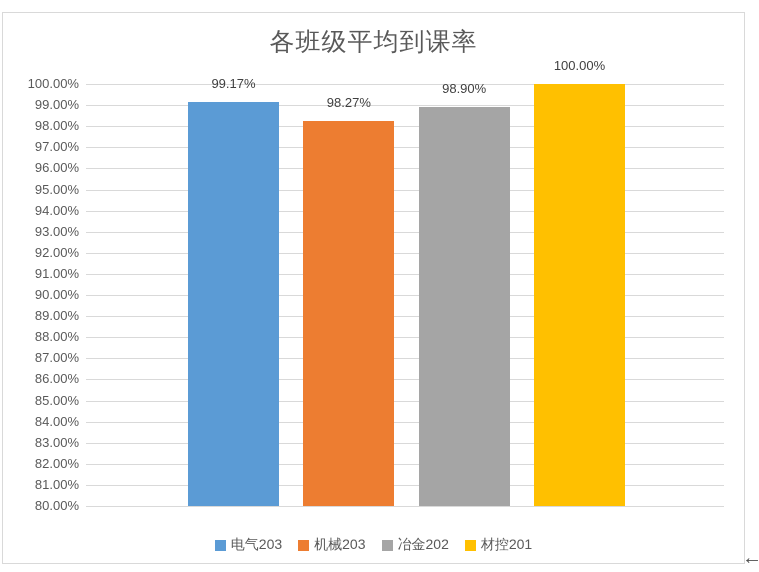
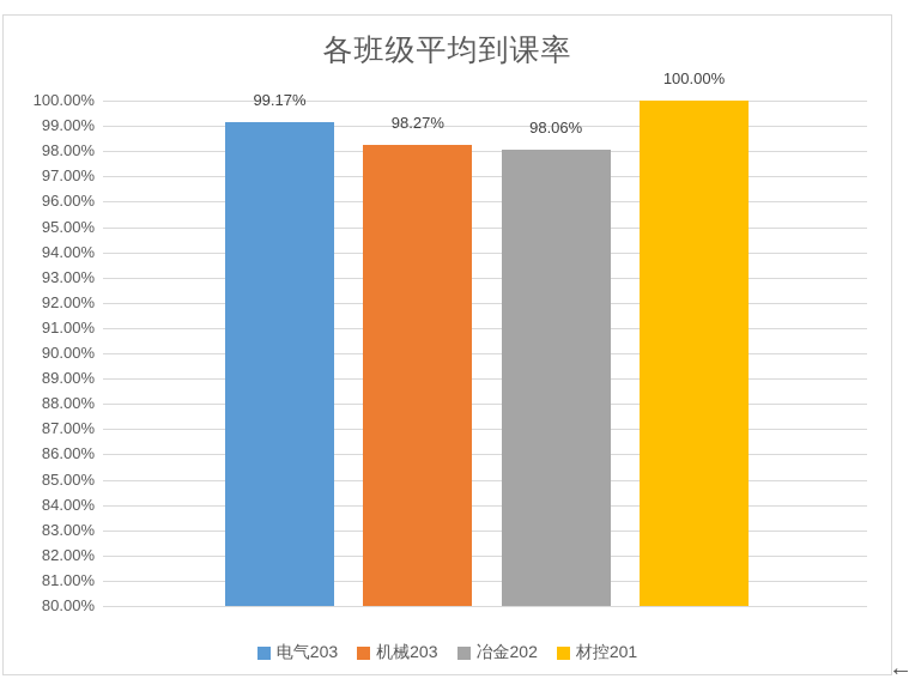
冶金202: 98.90% -> 98.06%
